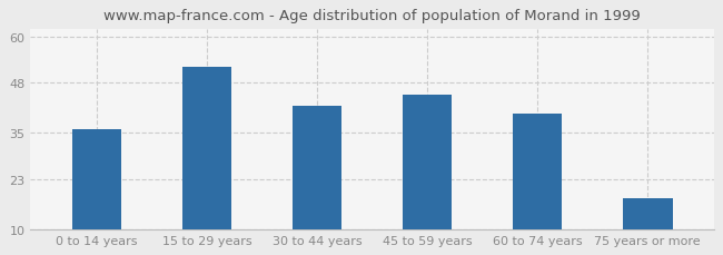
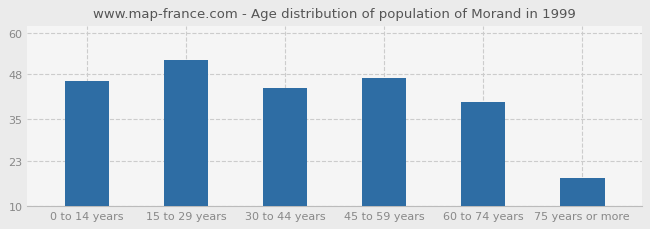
0 to 14 years: 36 -> 46
30 to 44 years: 42 -> 44
45 to 59 years: 45 -> 47
